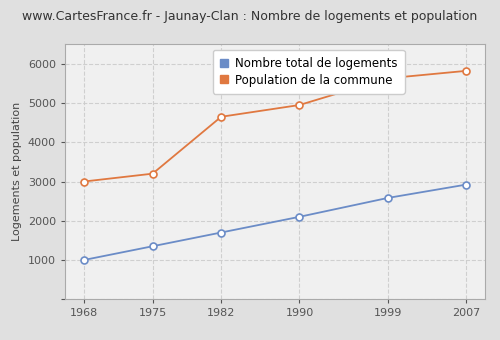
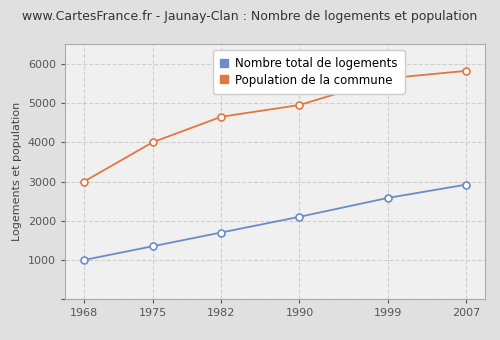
Population de la commune/1975: 3200 -> 4000
